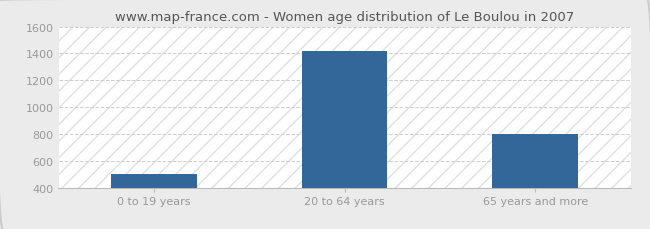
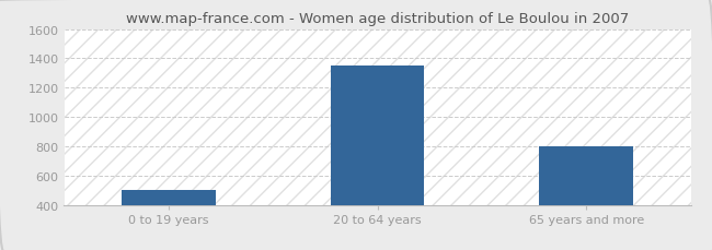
20 to 64 years: 1420 -> 1350
